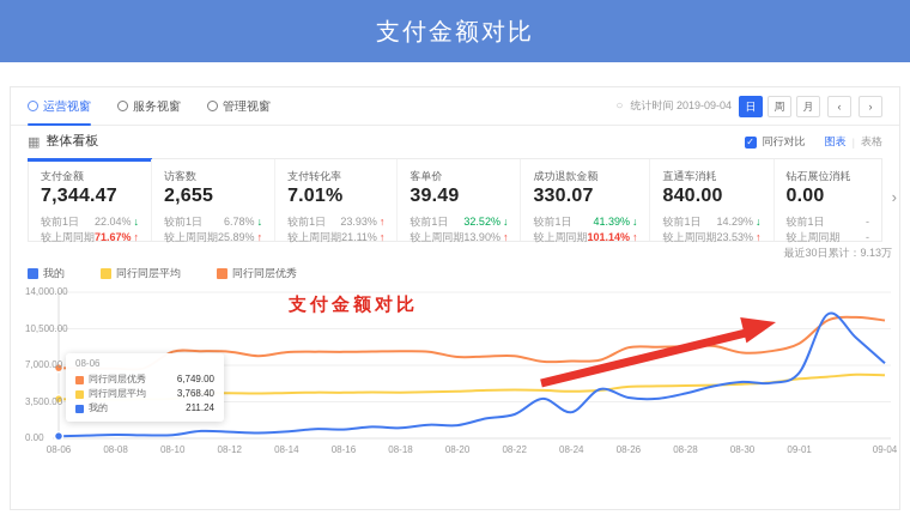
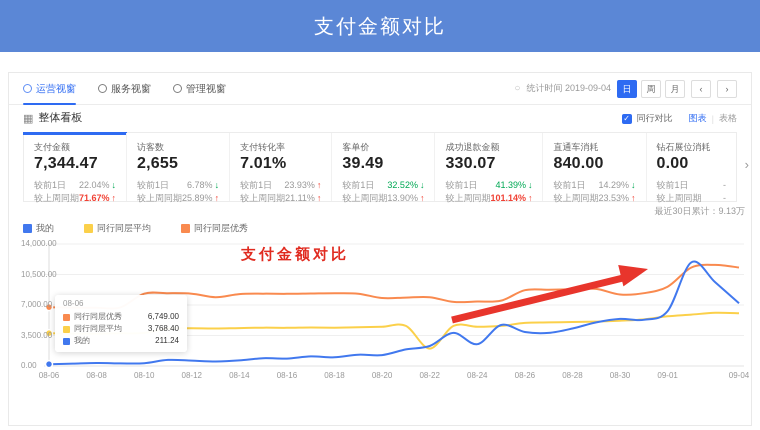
同行同层平均/08-22: 5000 -> 2000
